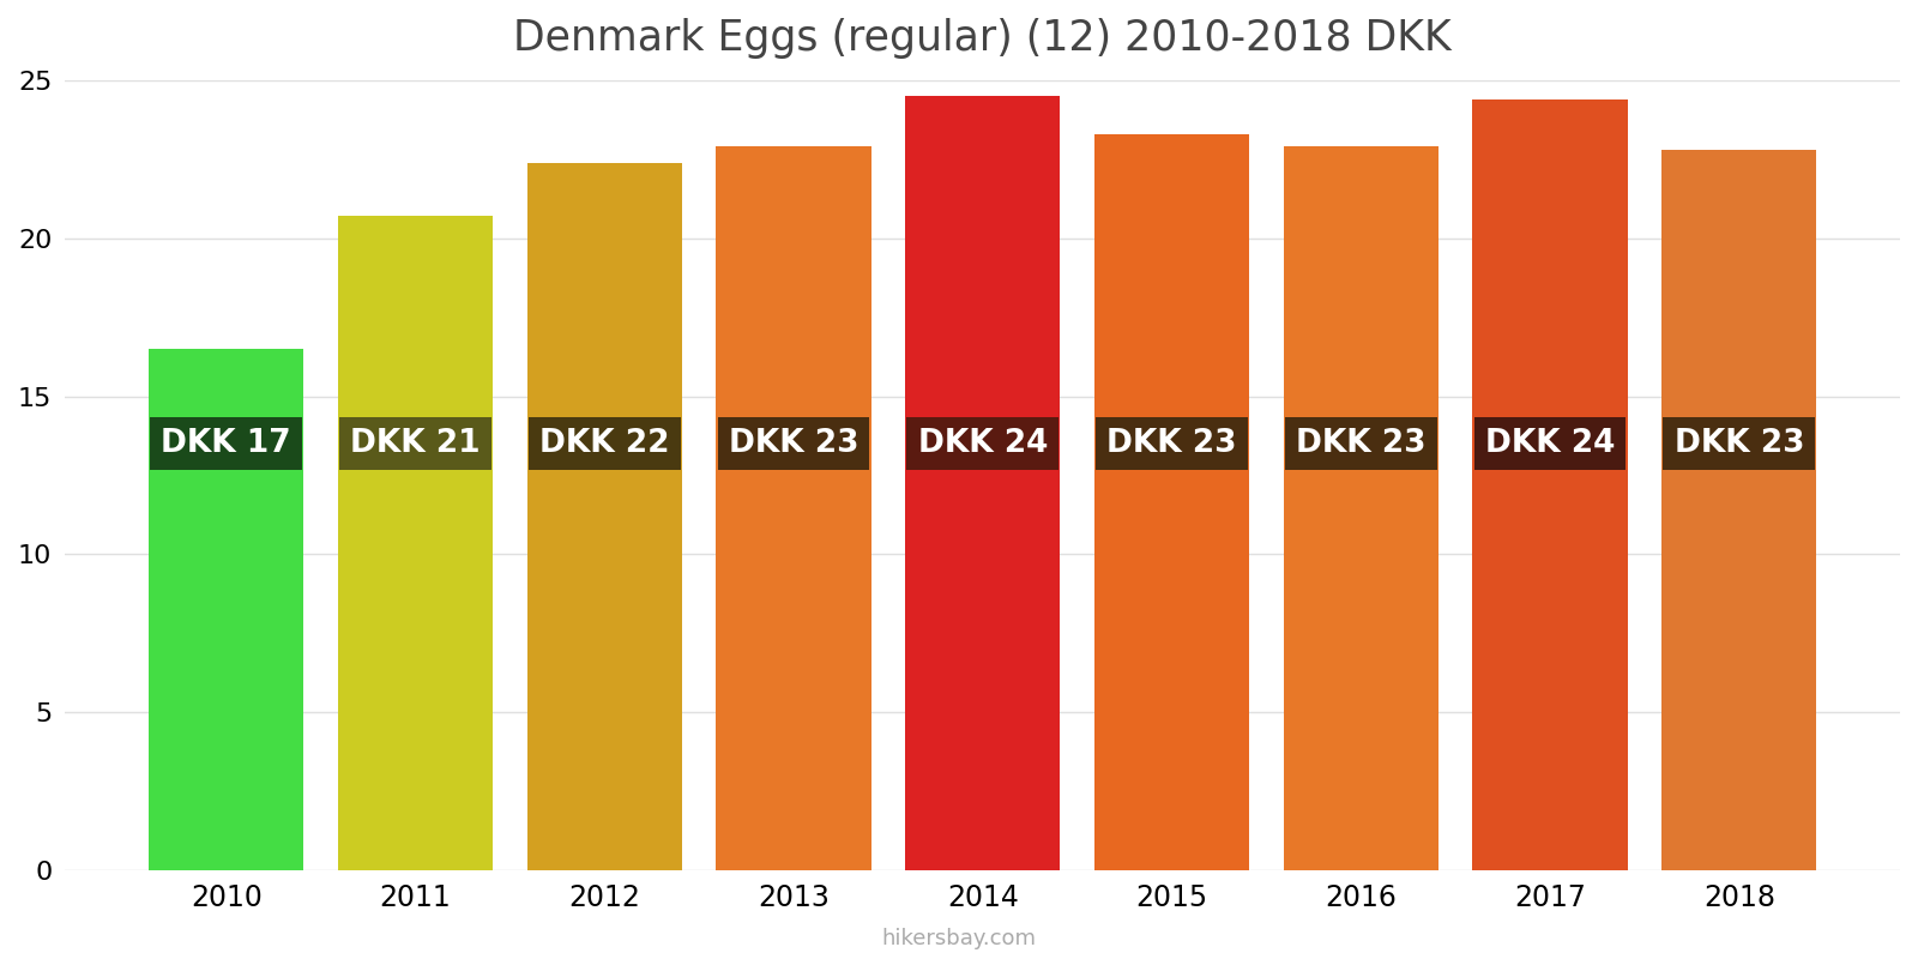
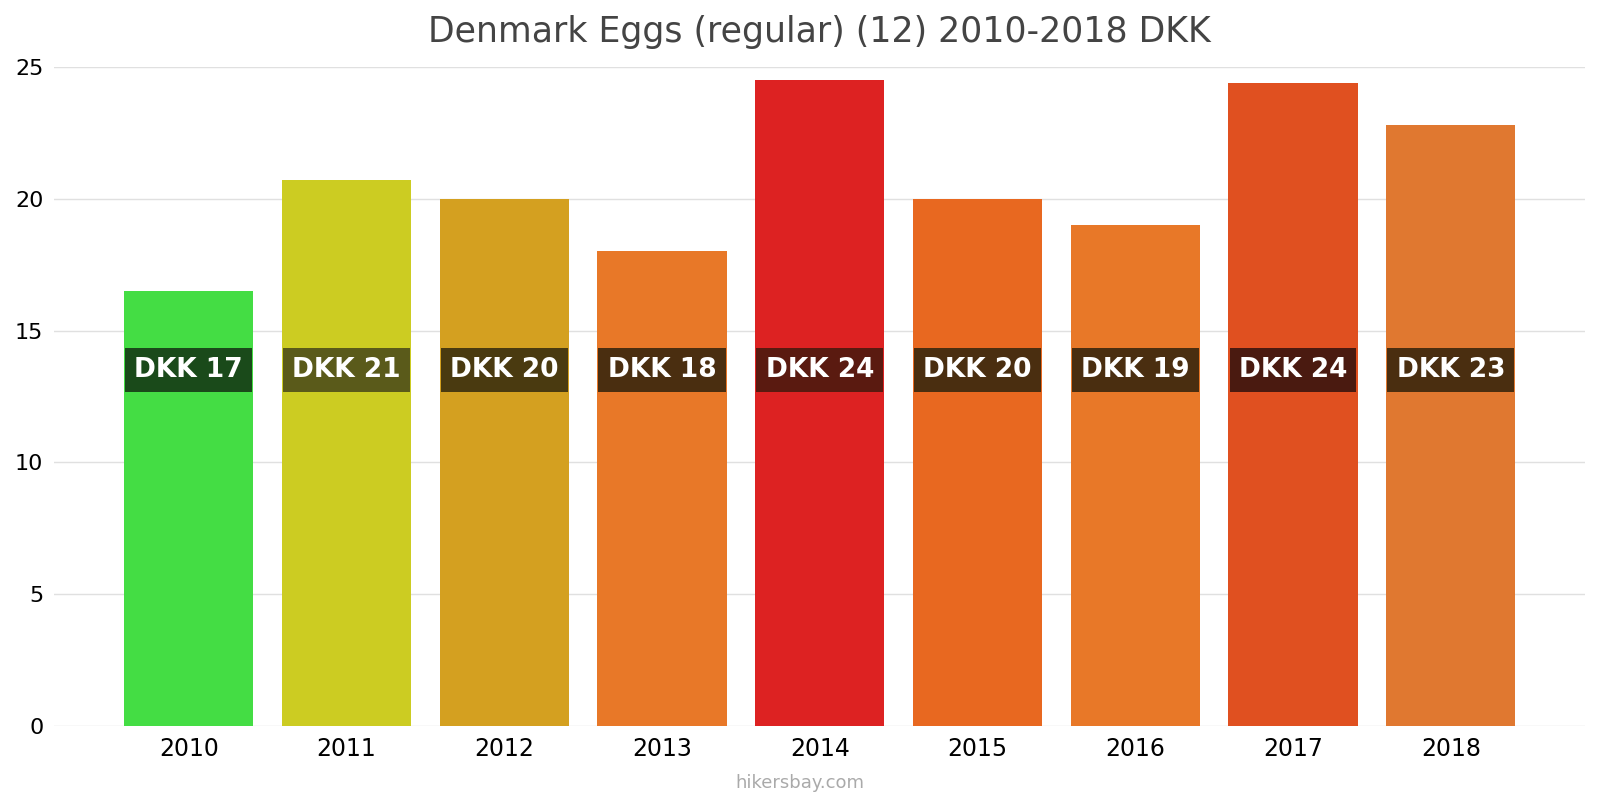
2012: 22 -> 20
2013: 23 -> 18
2015: 23 -> 20
2016: 23 -> 19
